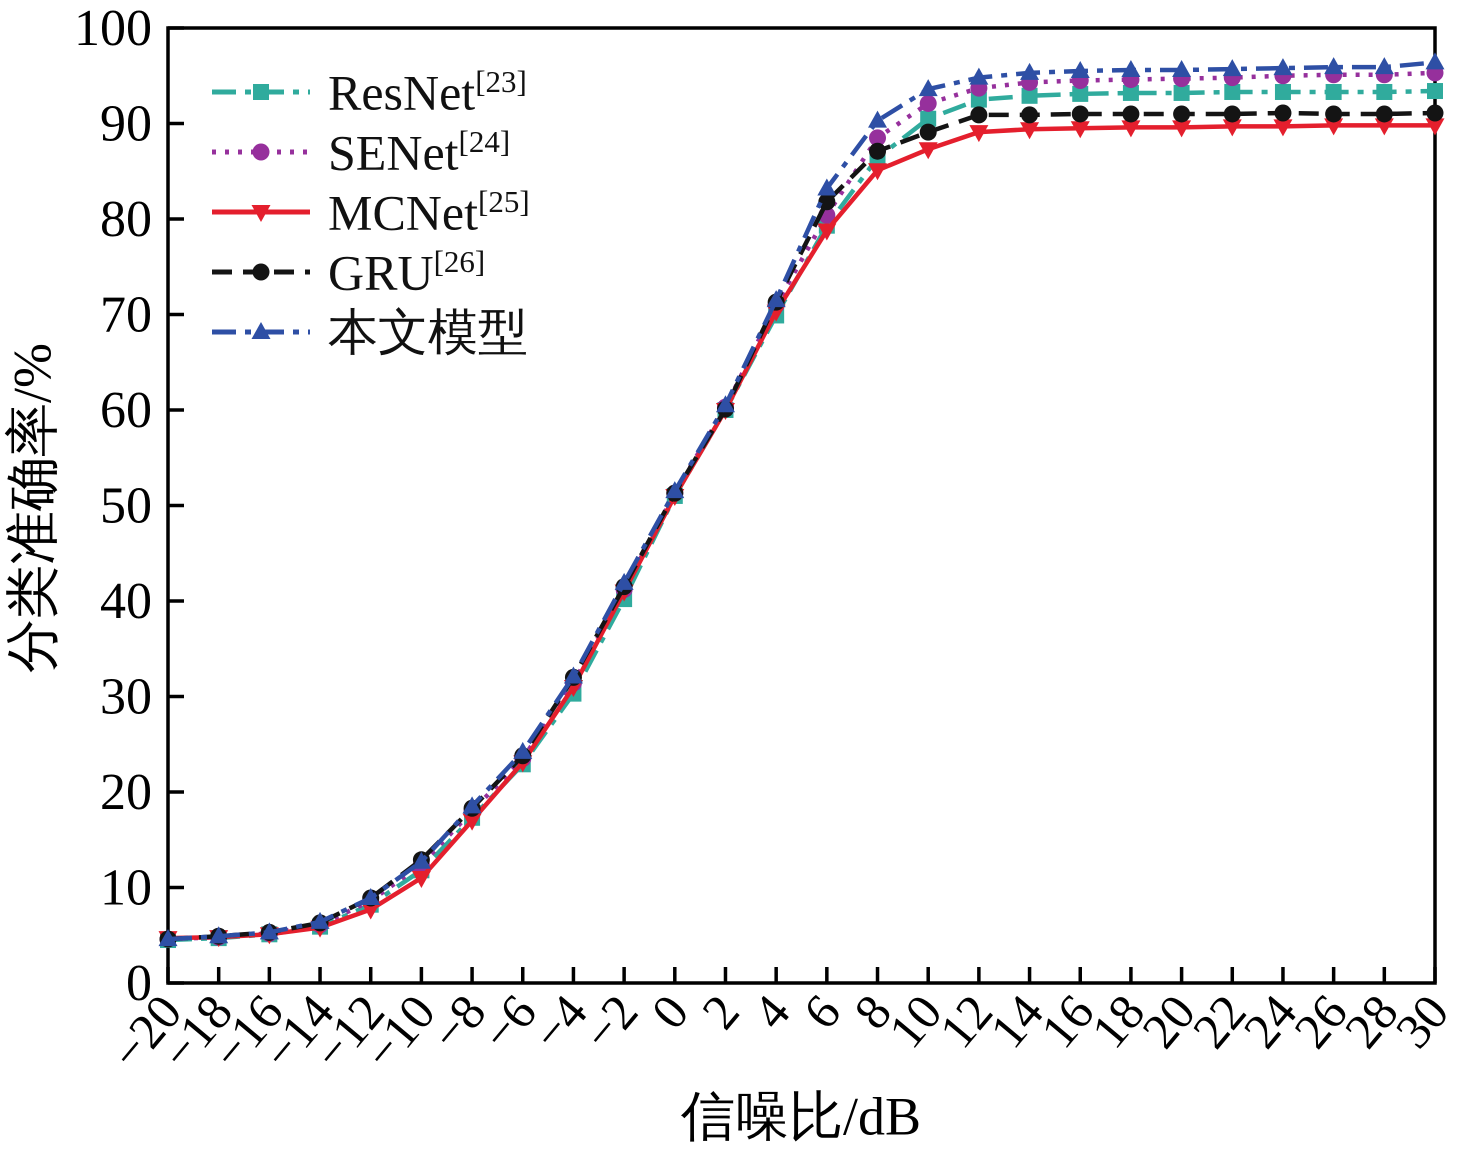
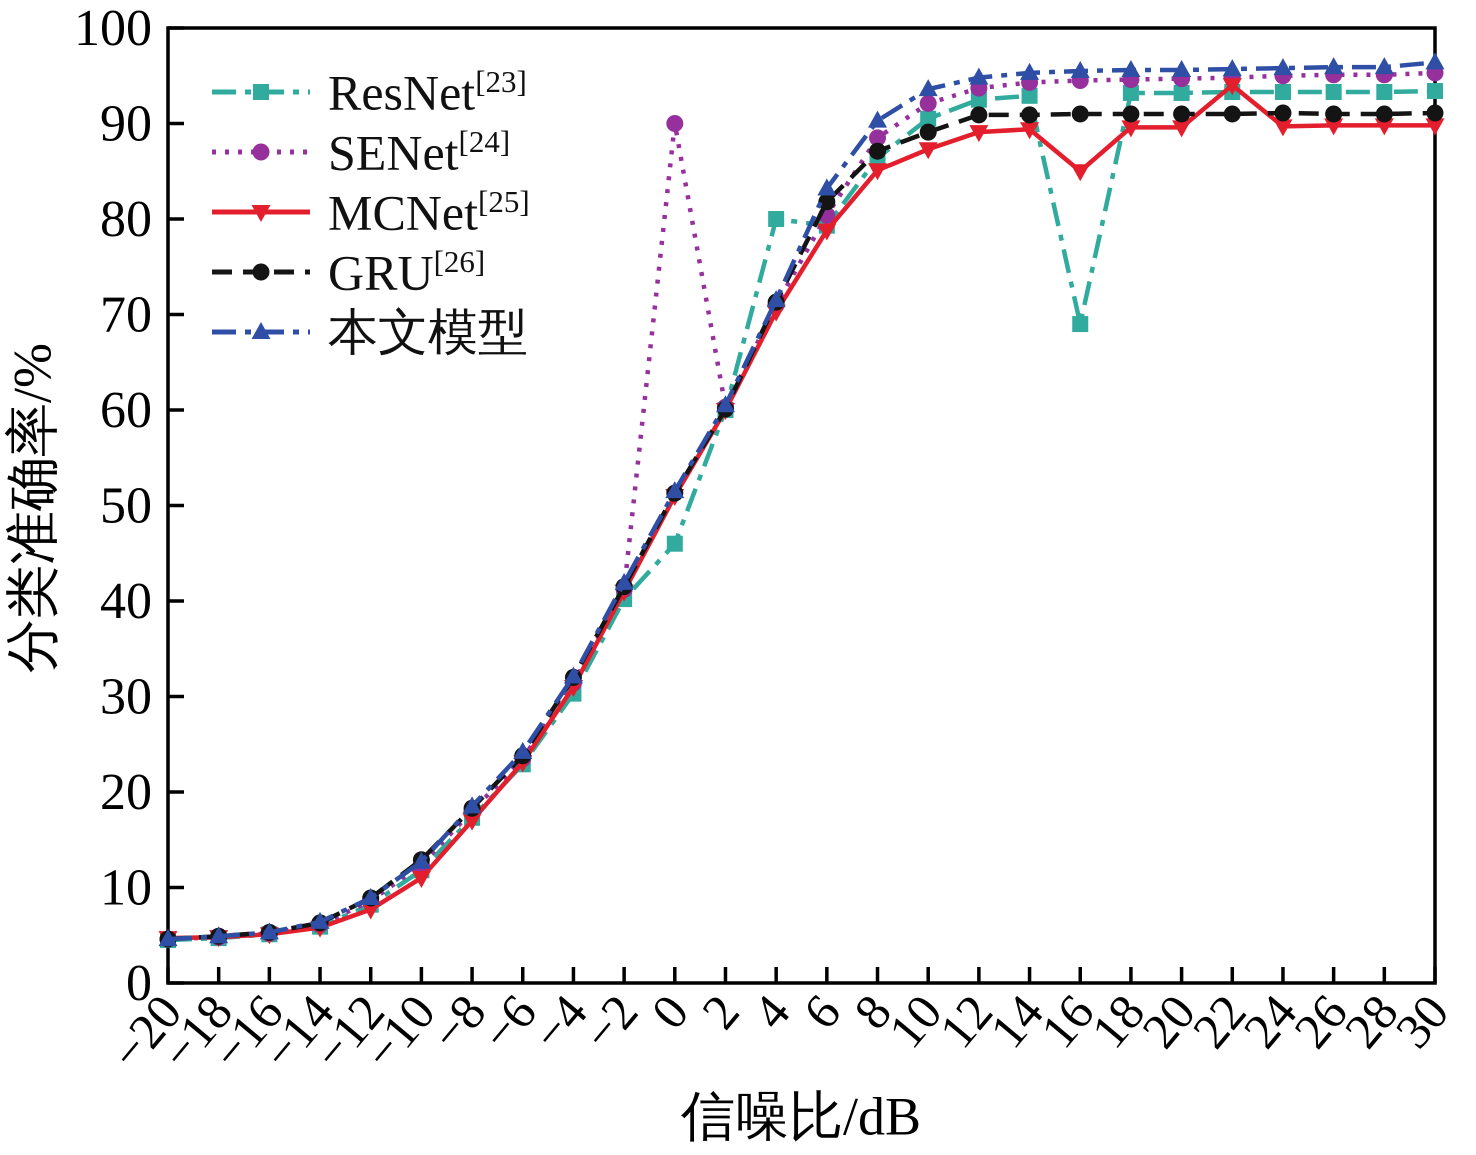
ResNet/0: 51 -> 46
SENet/0: 51 -> 90
ResNet/4: 70 -> 80
ResNet/16: 93 -> 69
MCNet/16: 90 -> 85
MCNet/22: 90 -> 94
